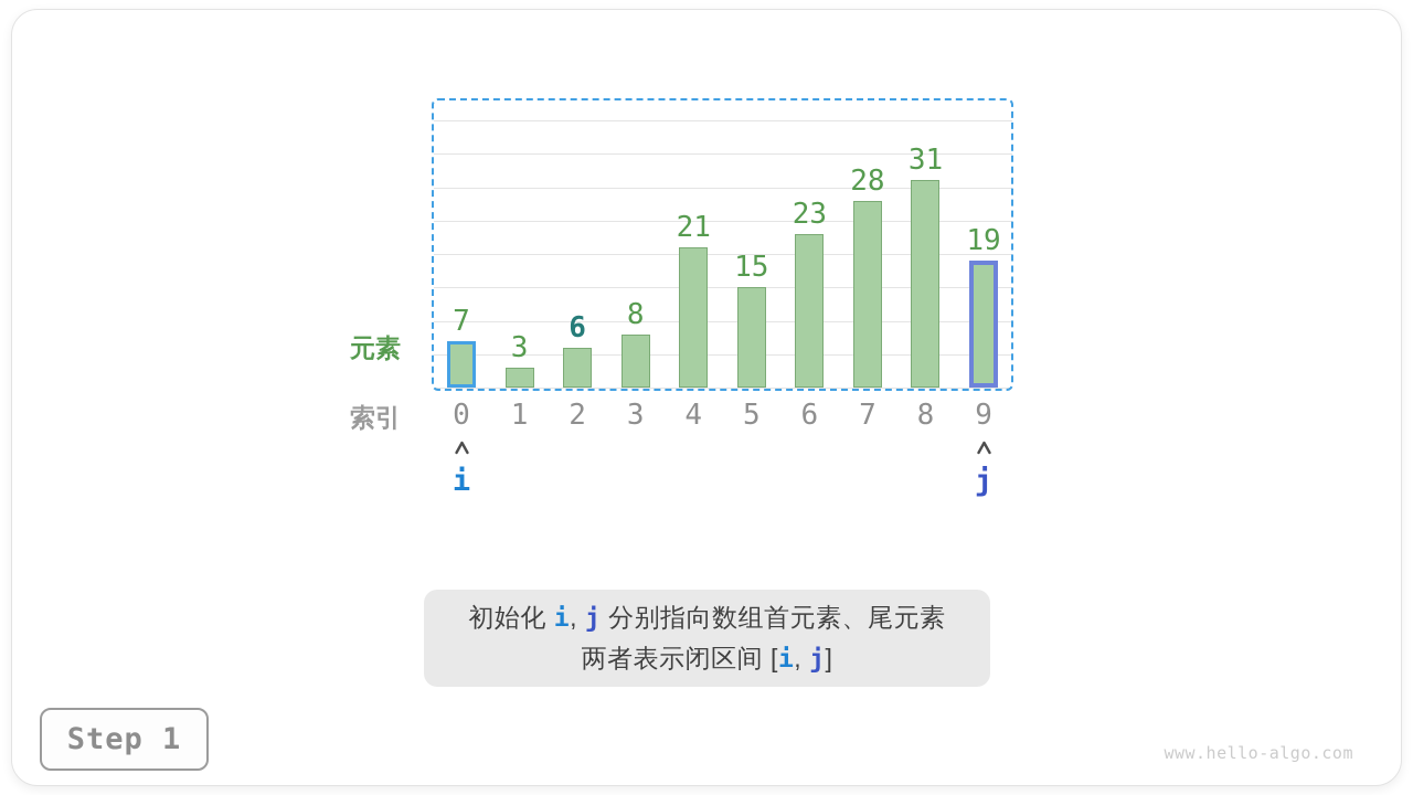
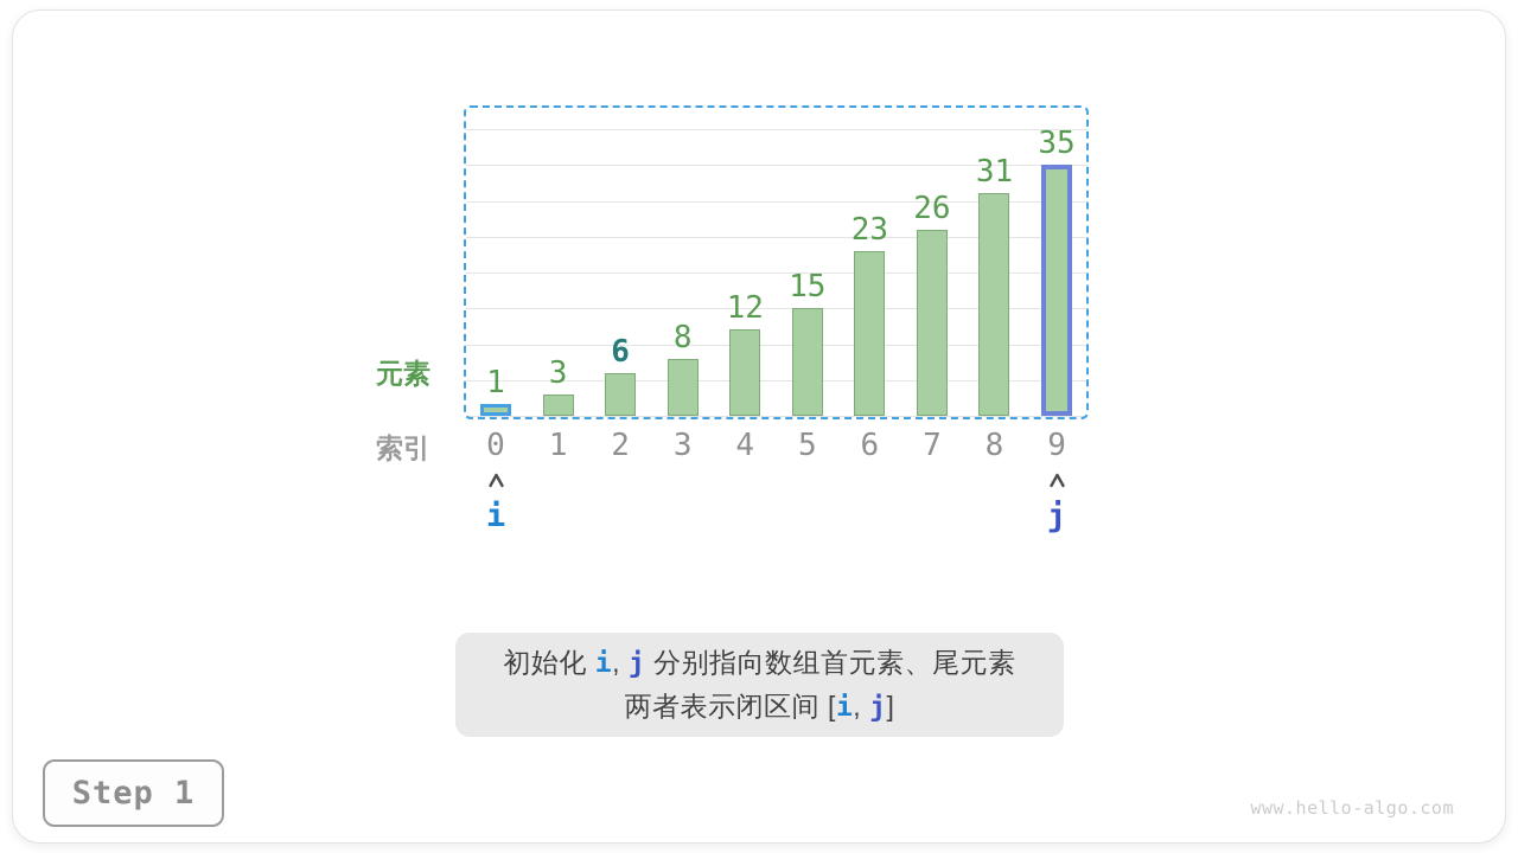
0: 7 -> 1
4: 21 -> 12
7: 28 -> 26
9: 19 -> 35
